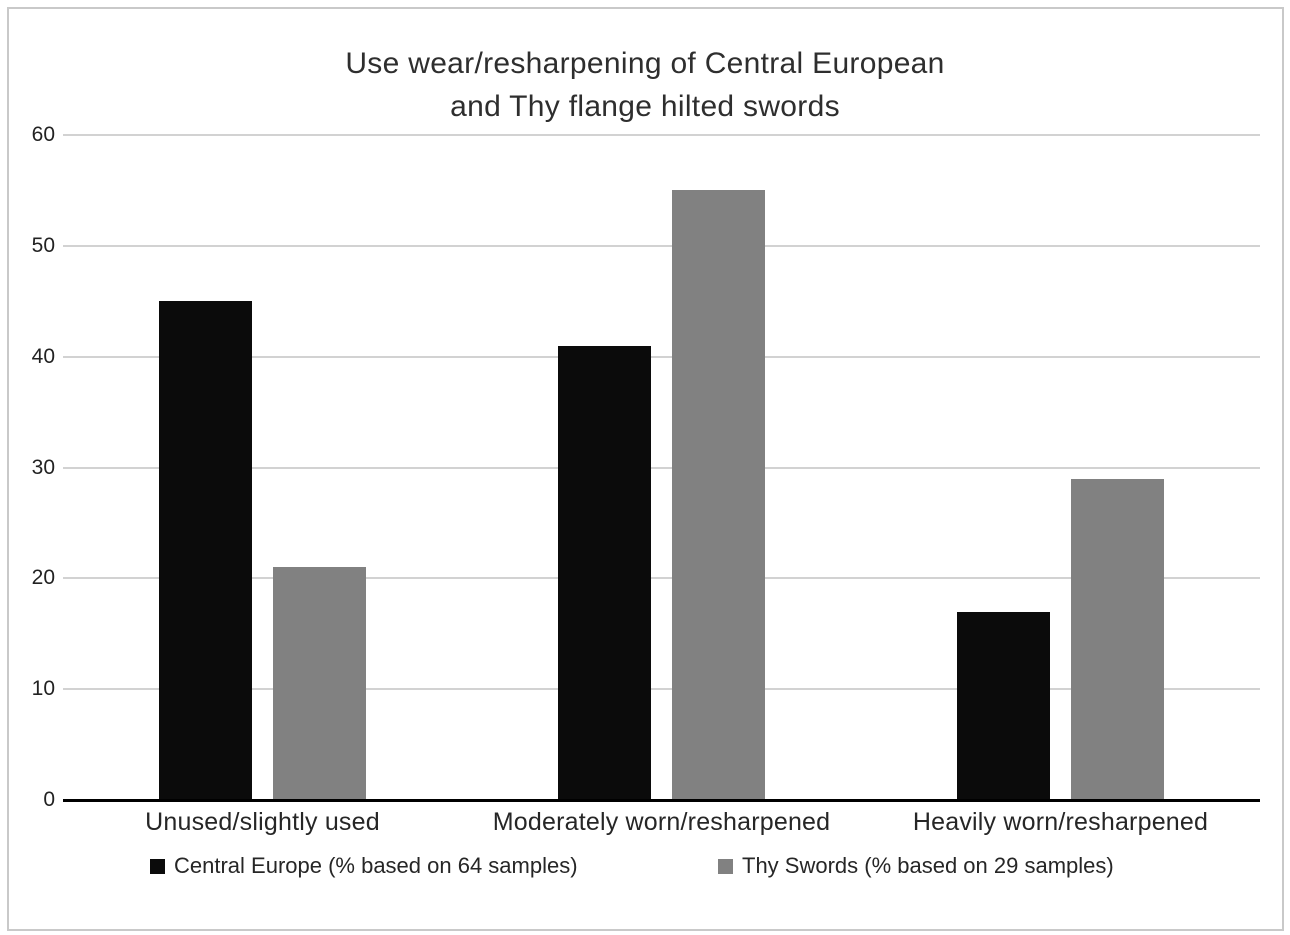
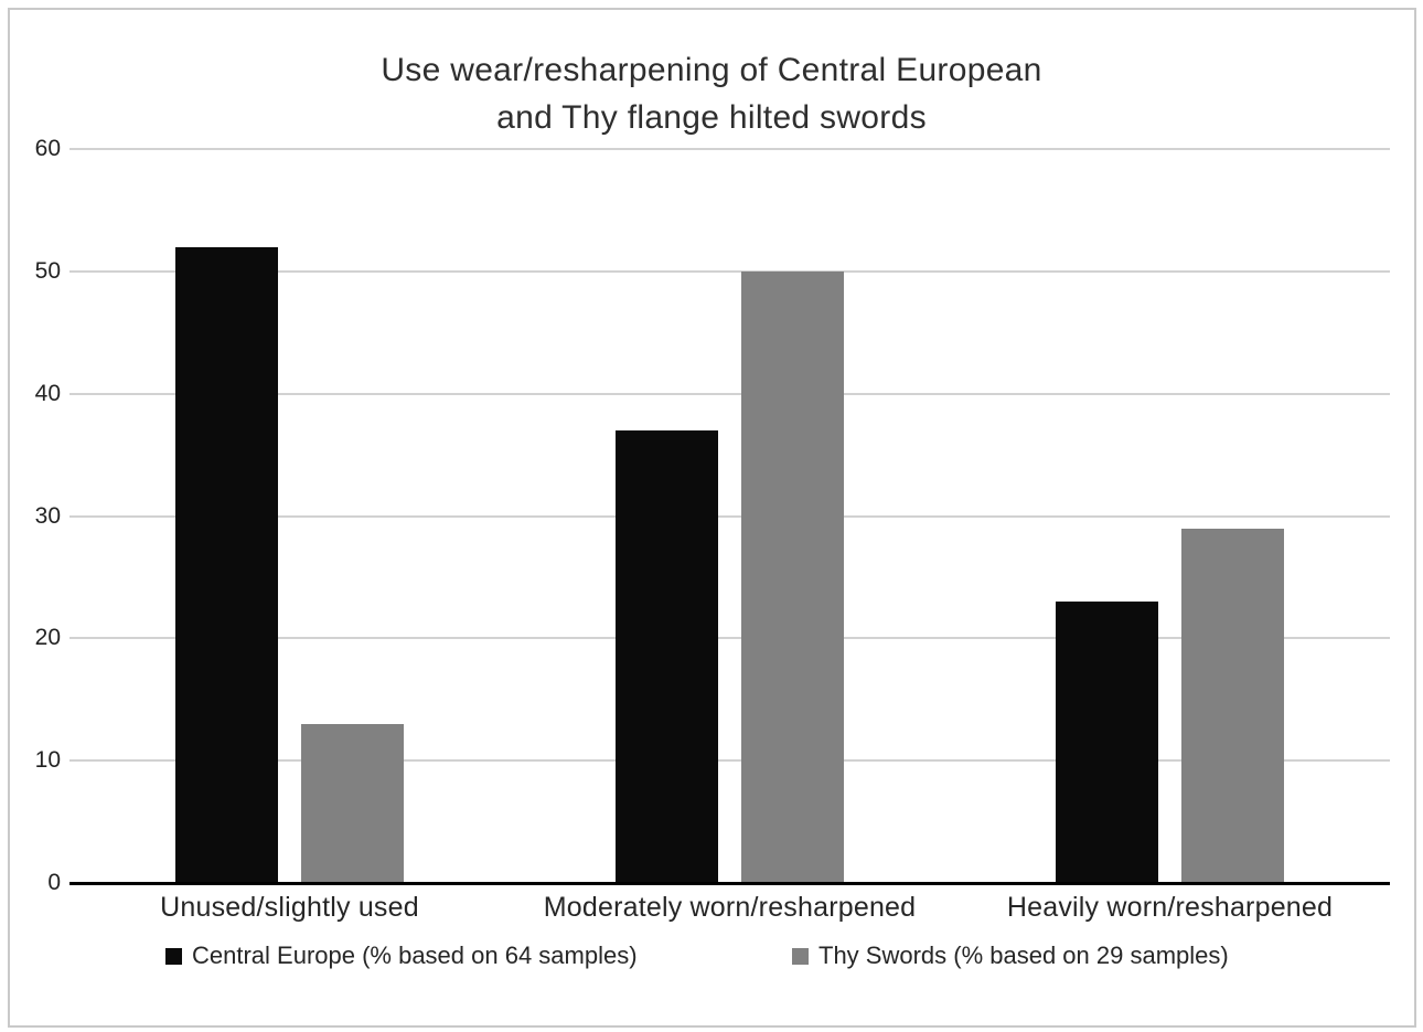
Central Europe (% based on 64 samples)/Unused/slightly used: 45 -> 52
Thy Swords (% based on 29 samples)/Unused/slightly used: 21 -> 13
Central Europe (% based on 64 samples)/Moderately worn/resharpened: 41 -> 37
Thy Swords (% based on 29 samples)/Moderately worn/resharpened: 55 -> 50
Central Europe (% based on 64 samples)/Heavily worn/resharpened: 17 -> 23
